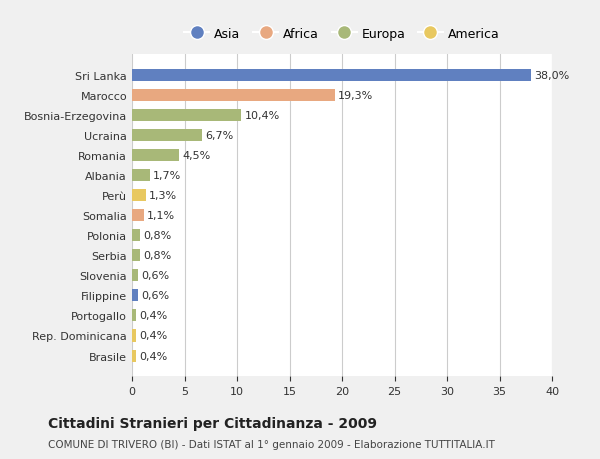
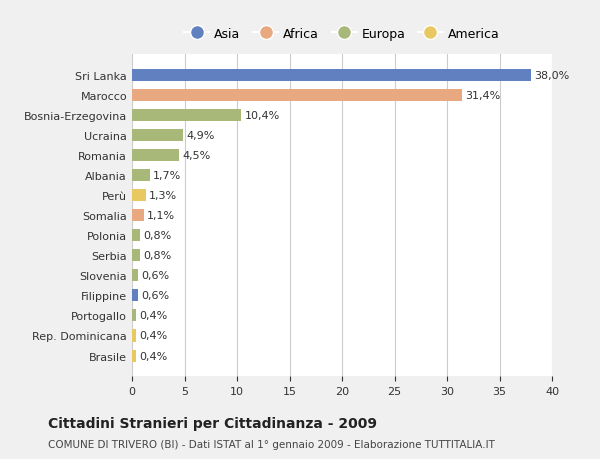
Marocco: 19,3% -> 31,4%
Ucraina: 6,7% -> 4,9%
